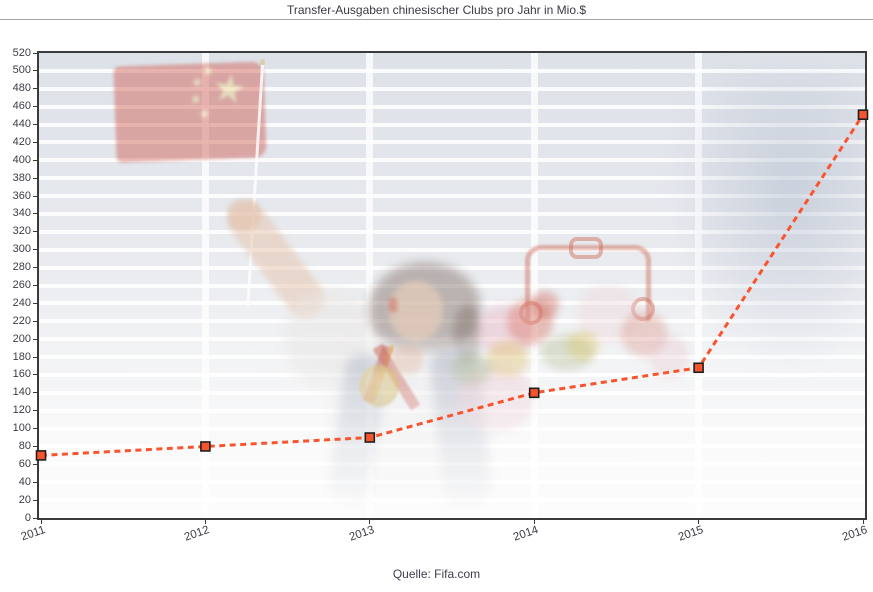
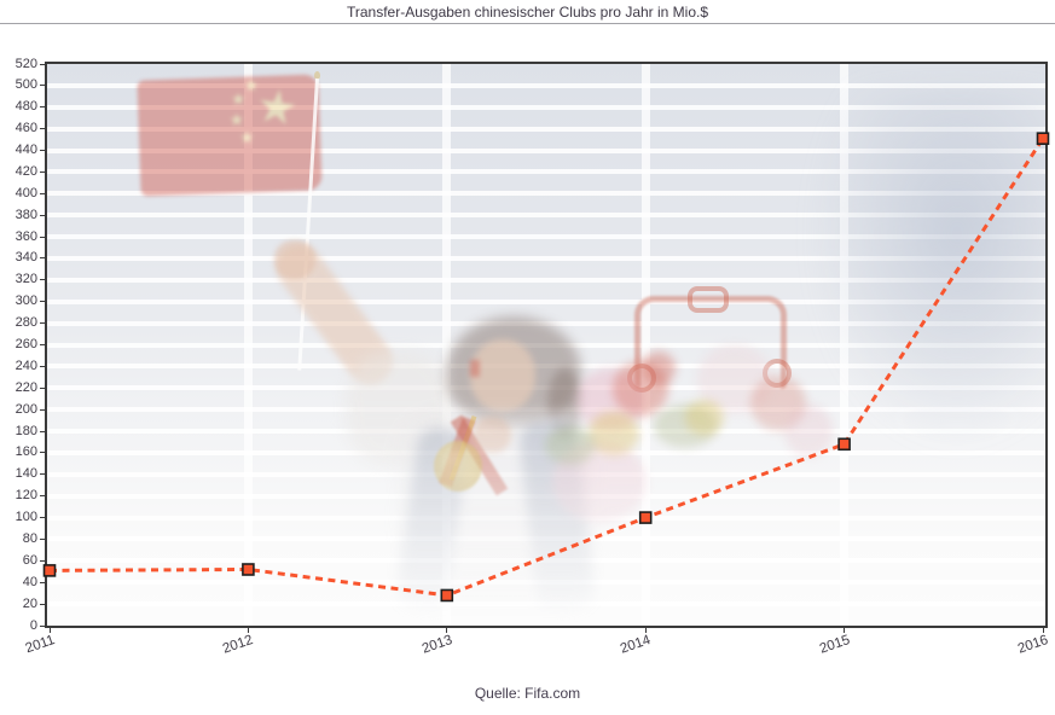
2011: 70 -> 50
2012: 80 -> 50
2013: 90 -> 30
2014: 140 -> 100
